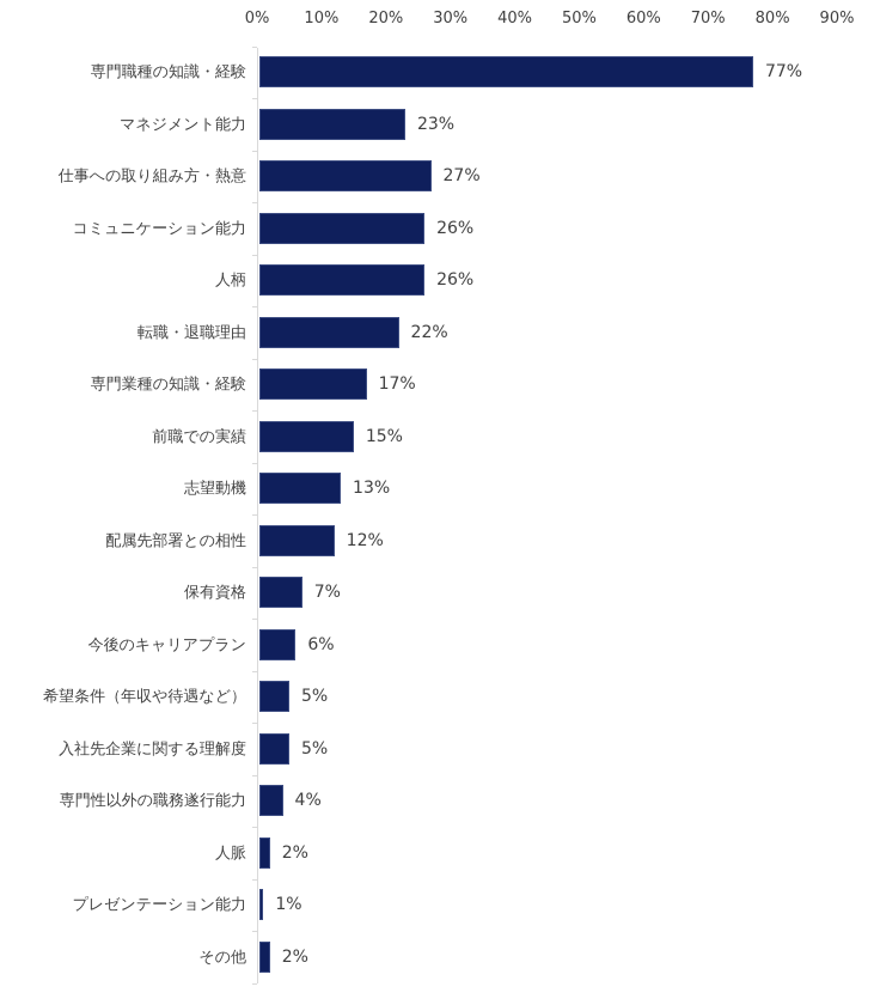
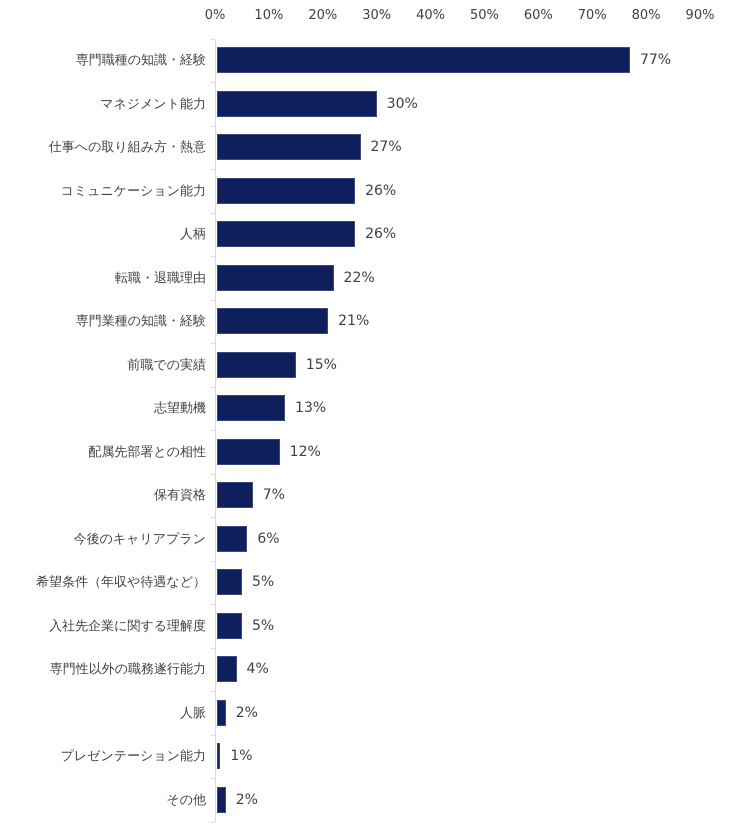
マネジメント能力: 23% -> 30%
専門業種の知識・経験: 17% -> 21%
